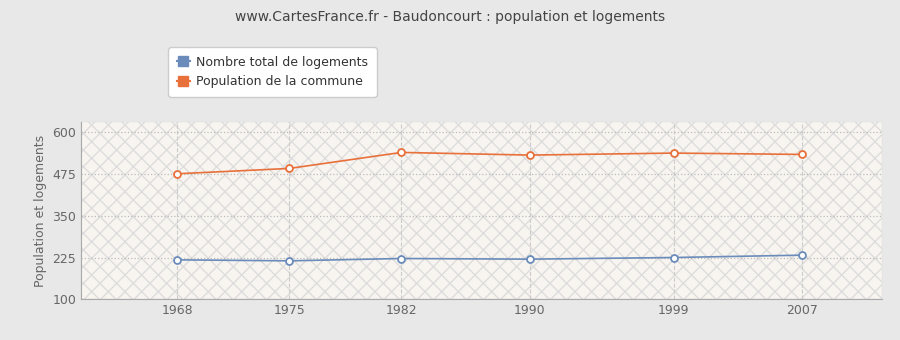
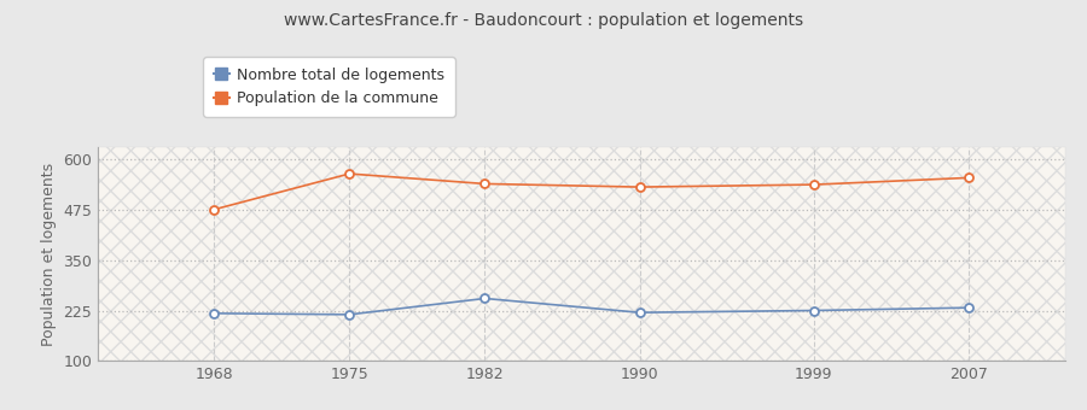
Population de la commune/1975: 492 -> 565
Nombre total de logements/1982: 222 -> 255
Population de la commune/2007: 534 -> 555
